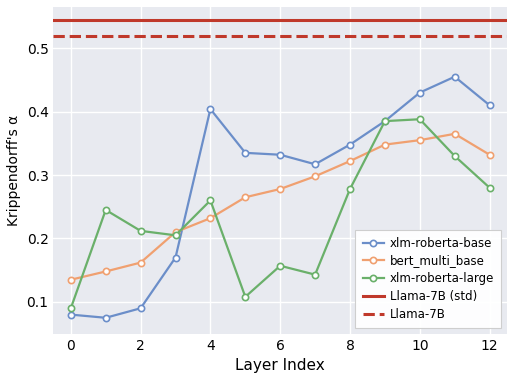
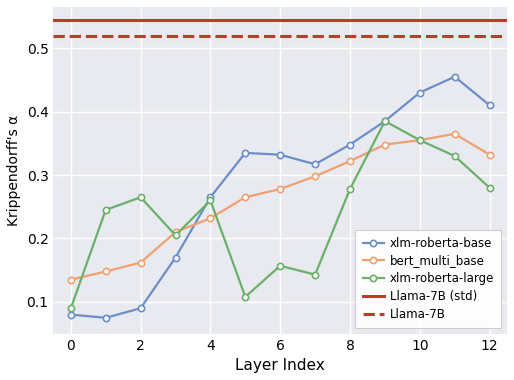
xlm-roberta-large/2: 0.212 -> 0.265
xlm-roberta-base/4: 0.404 -> 0.265
xlm-roberta-large/10: 0.388 -> 0.355
